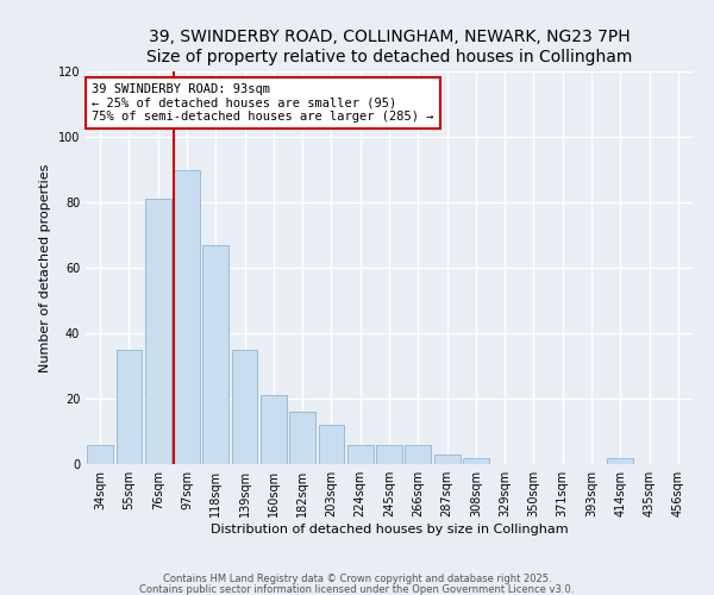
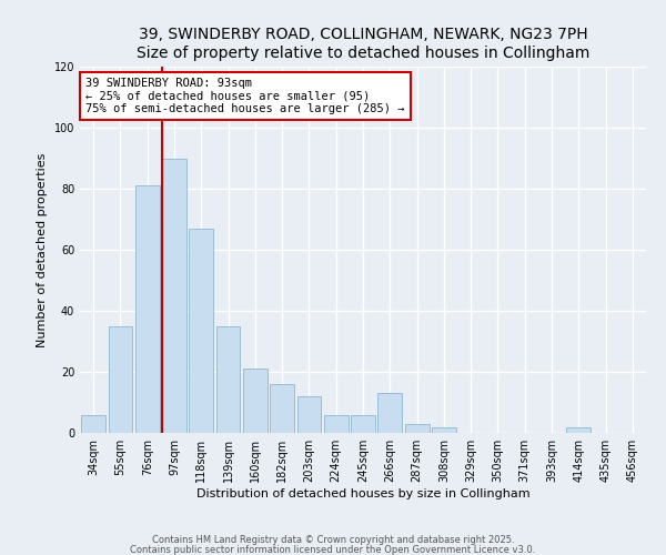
266sqm: 6 -> 13
